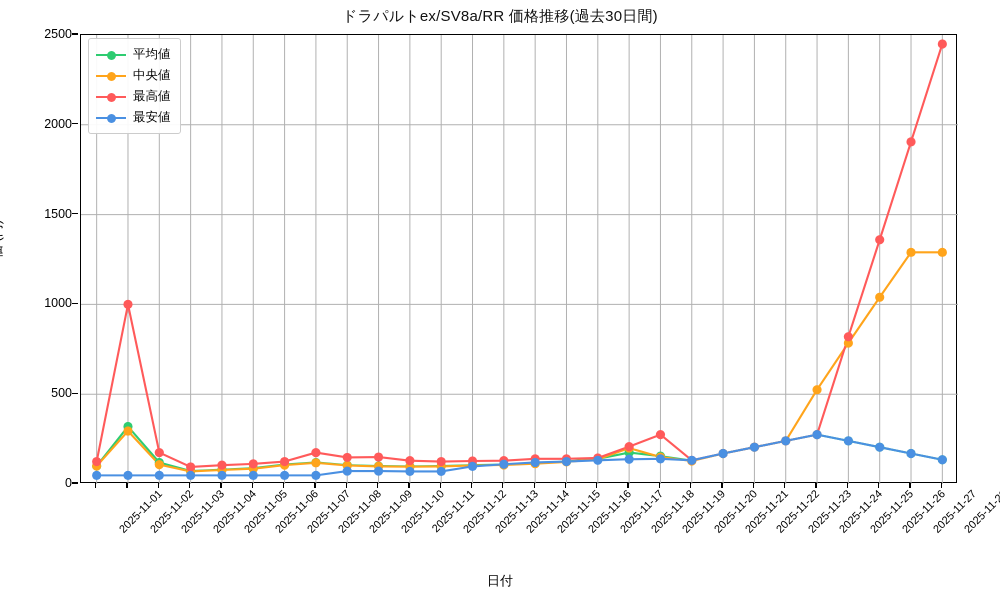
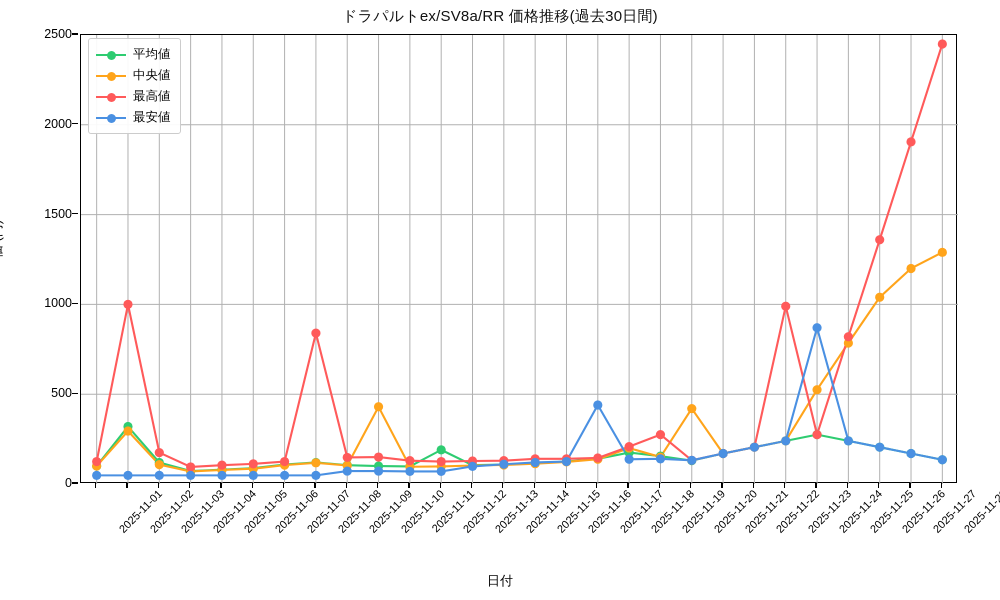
最高値/2025-11-08: 180 -> 840
中央値/2025-11-10: 100 -> 430
平均値/2025-11-12: 100 -> 190
最安値/2025-11-17: 130 -> 440
中央値/2025-11-20: 130 -> 420
最高値/2025-11-23: 240 -> 990
最安値/2025-11-24: 280 -> 870
中央値/2025-11-27: 1290 -> 1200
